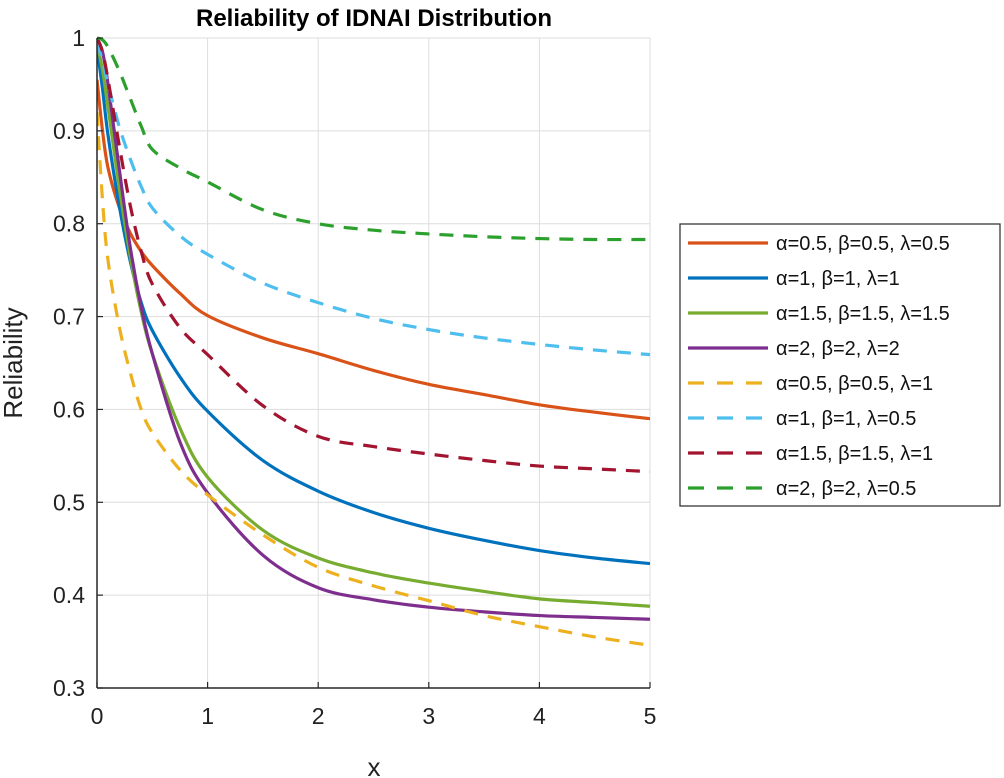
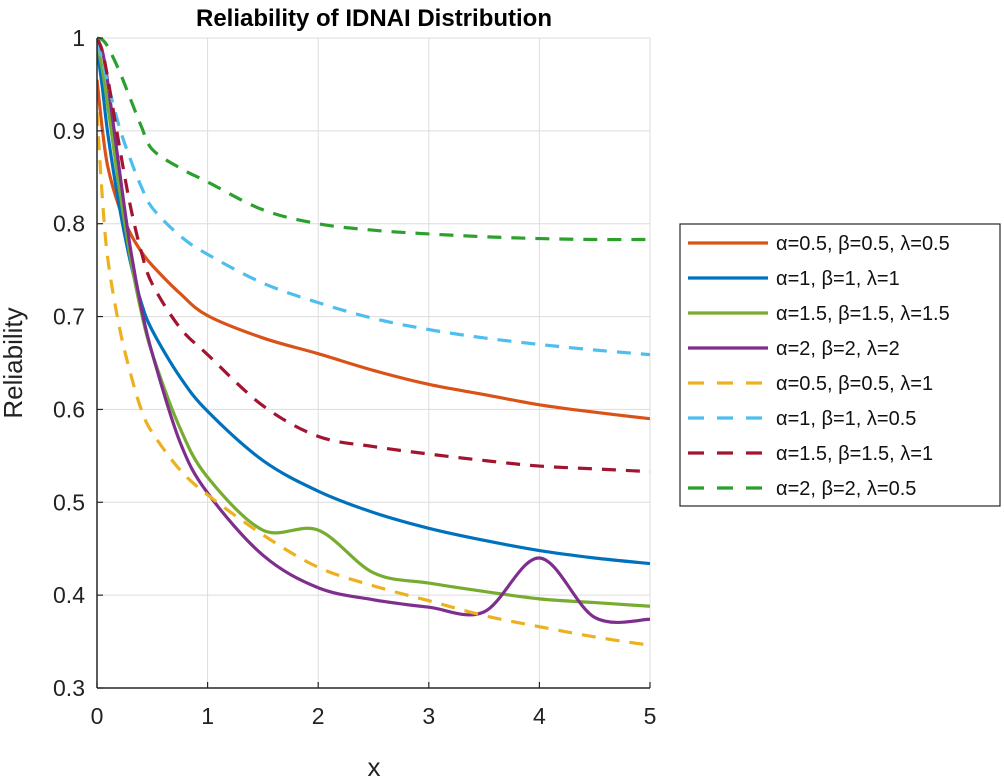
α=1.5, β=1.5, λ=1.5/2: 0.44 -> 0.47
α=2, β=2, λ=2/4: 0.38 -> 0.44
